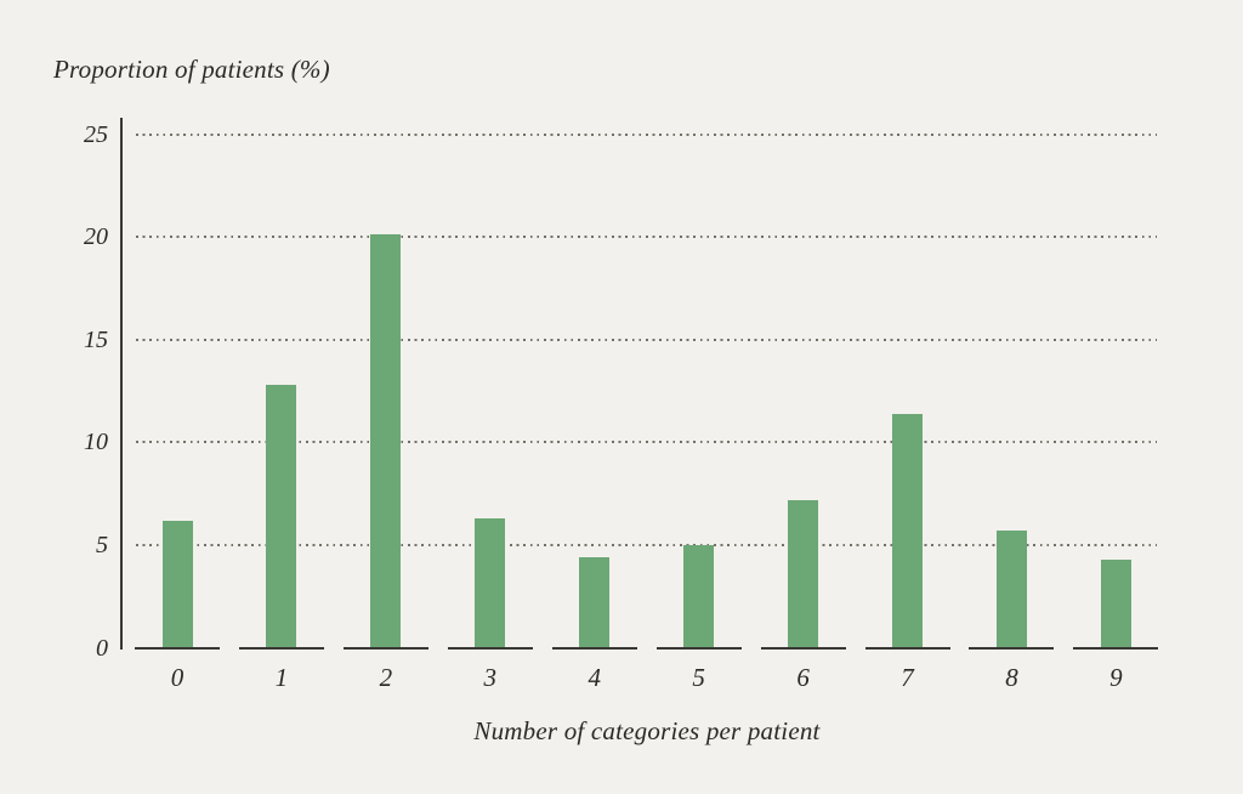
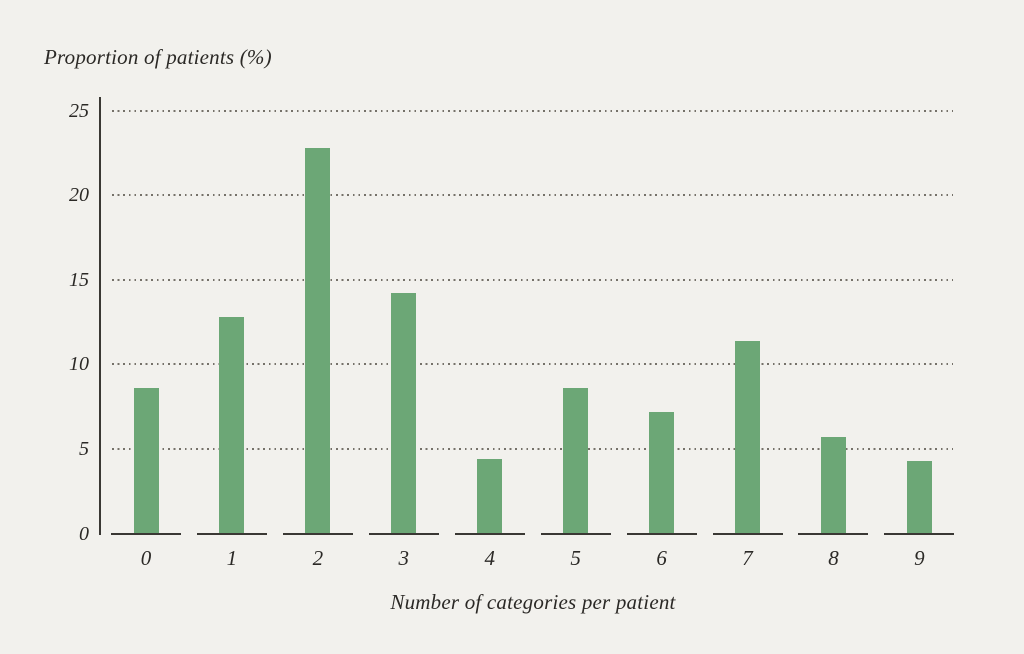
0: 6.2 -> 8.6
2: 20.1 -> 22.8
3: 6.3 -> 14.2
5: 5.0 -> 8.6
